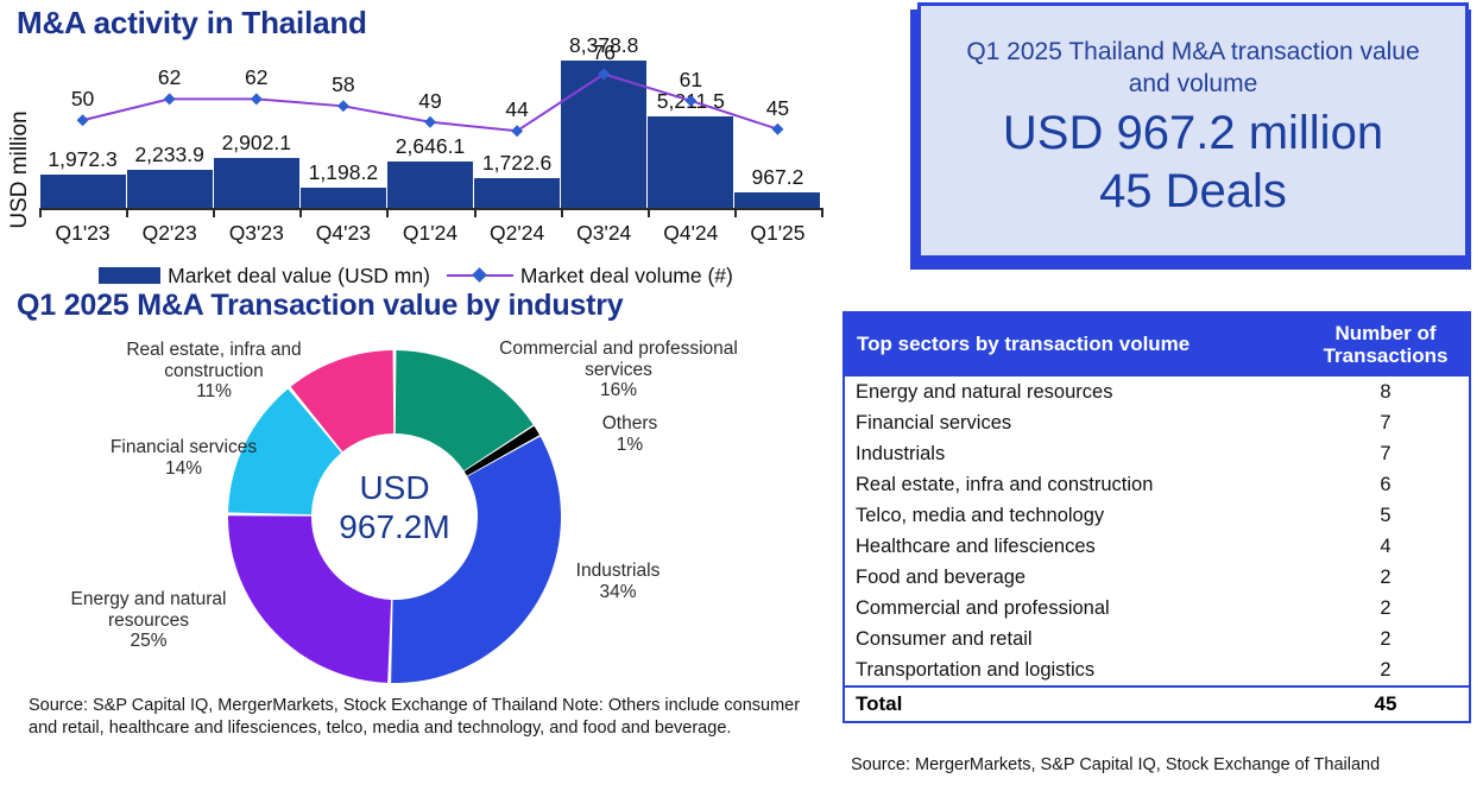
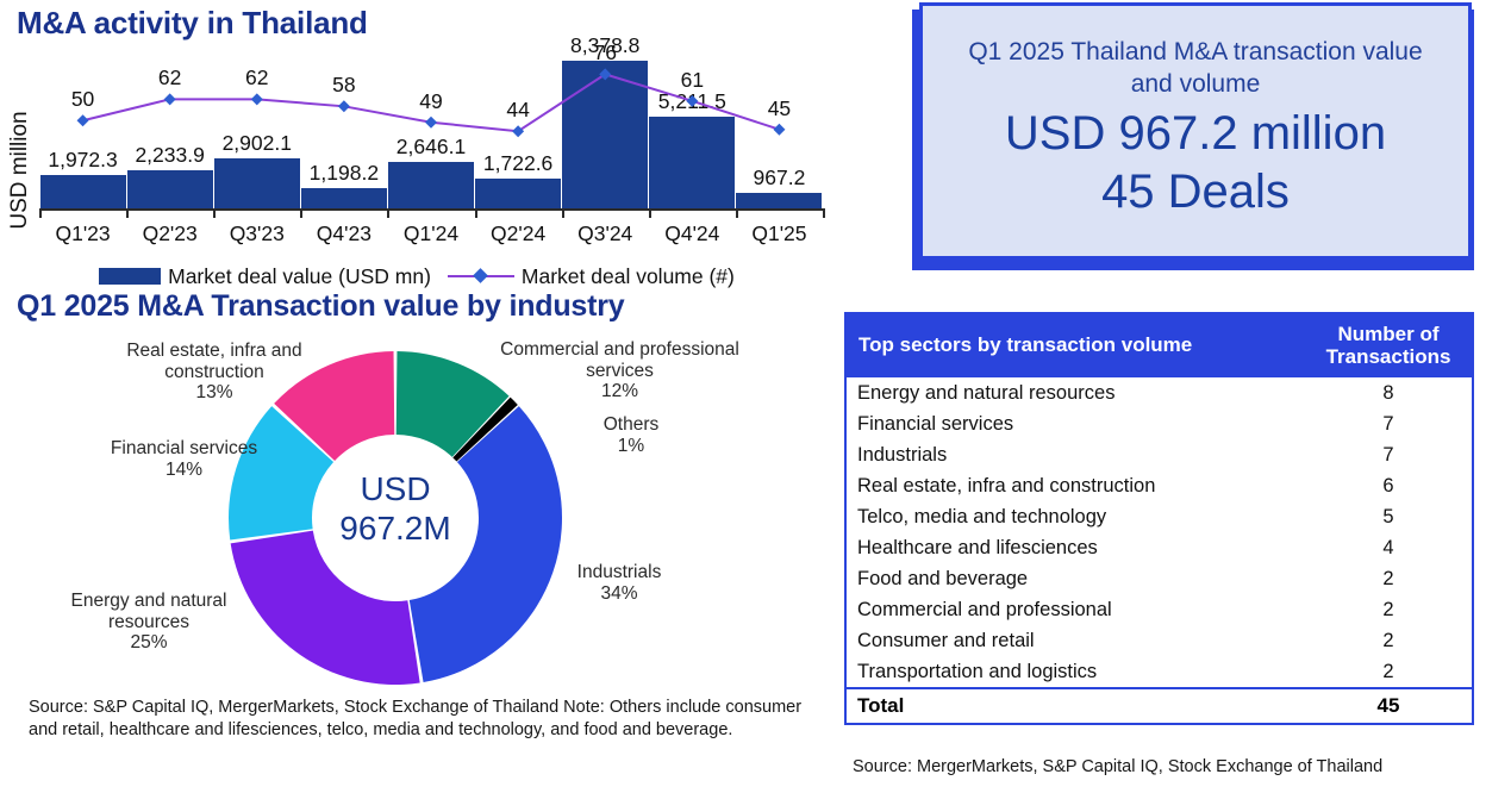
Q1 2025 M&A Transaction value by industry/Commercial and professional services: 16% -> 12%
Q1 2025 M&A Transaction value by industry/Real estate, infra and construction: 11% -> 13%
